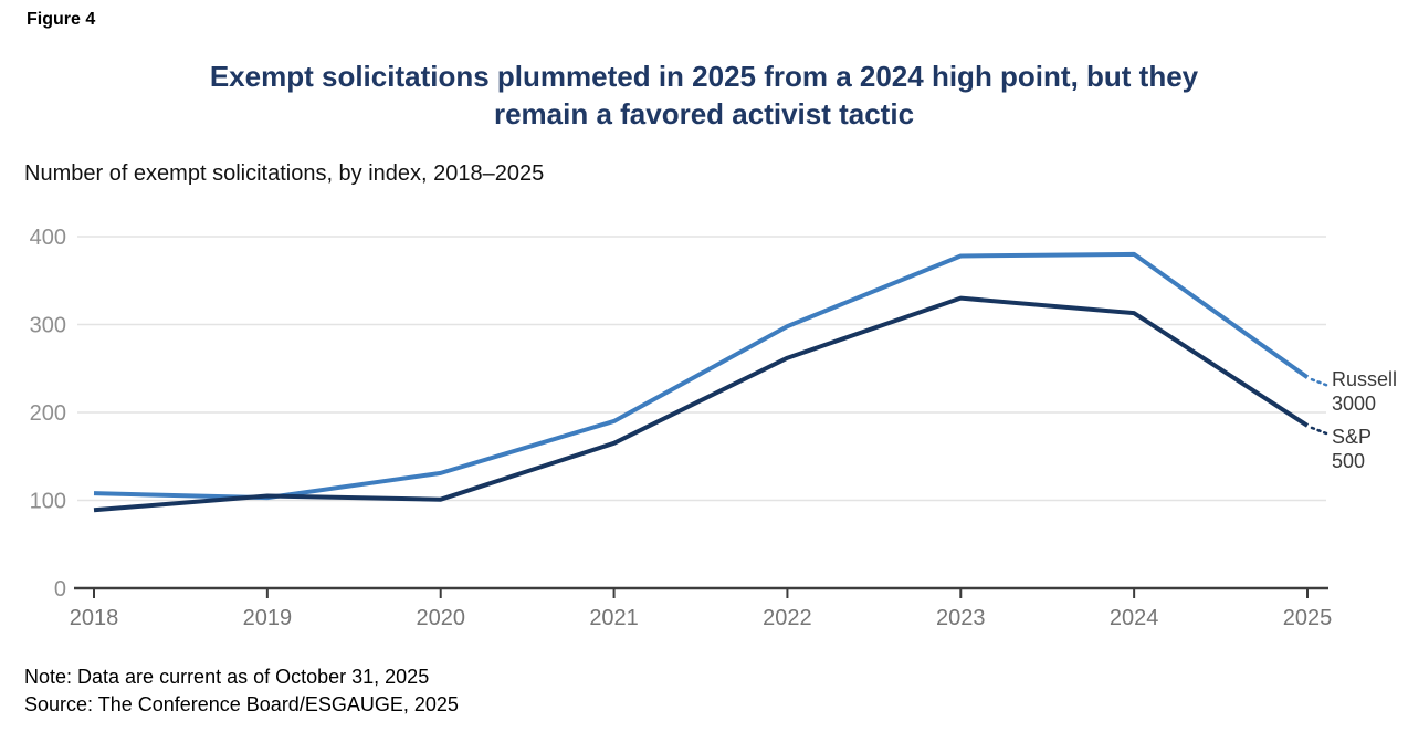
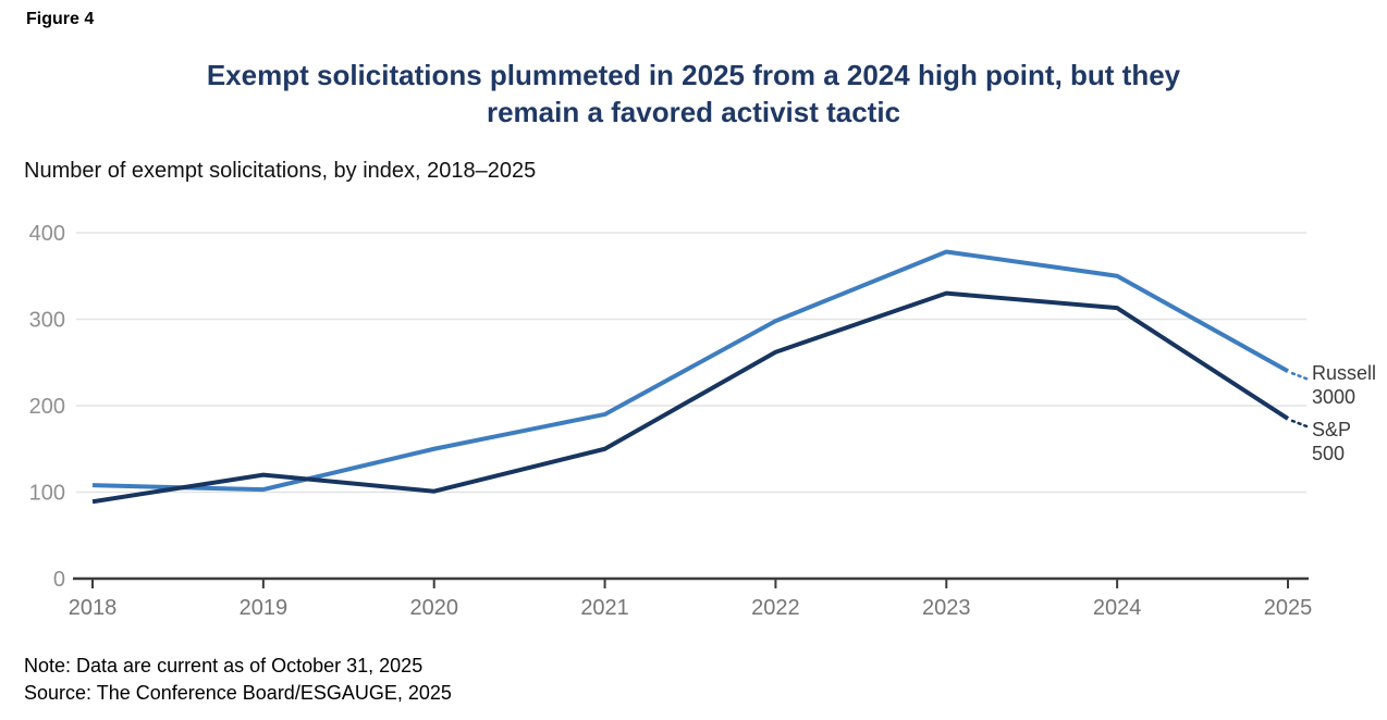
S&P 500/2019: 100 -> 120
Russell 3000/2020: 130 -> 150
S&P 500/2021: 160 -> 150
Russell 3000/2024: 380 -> 350
